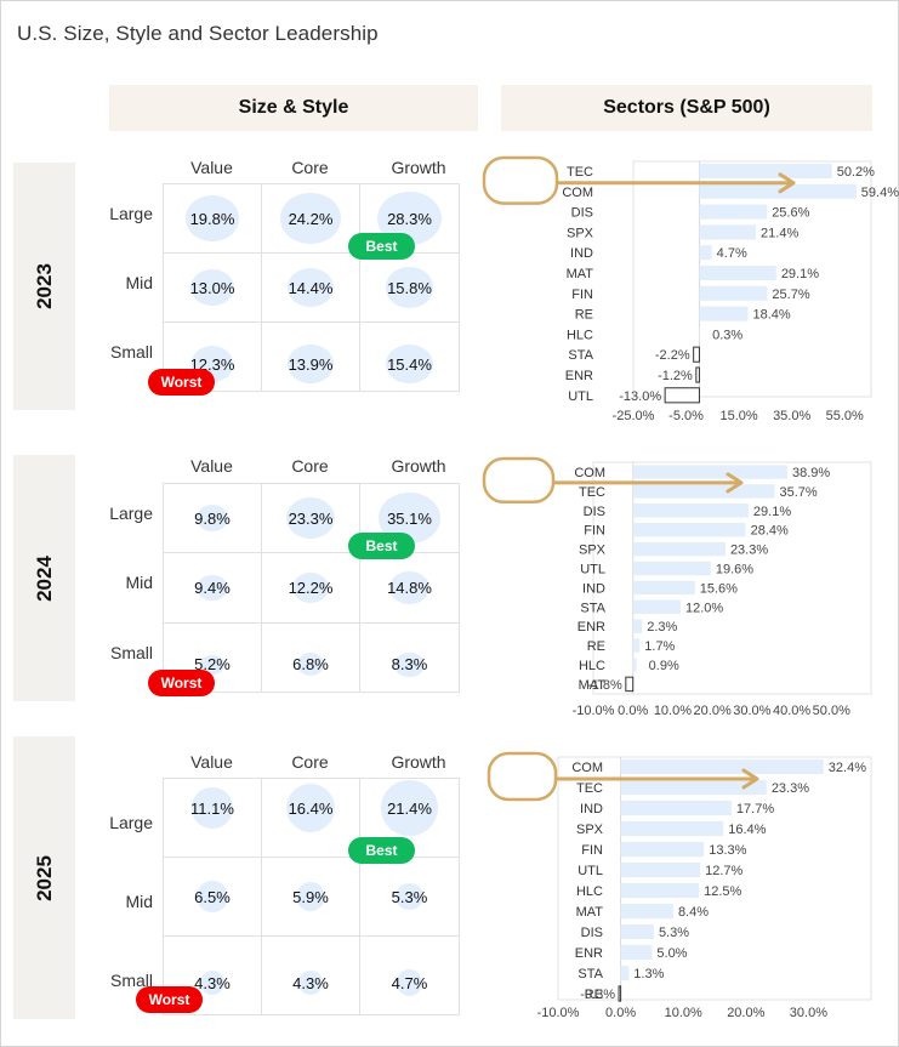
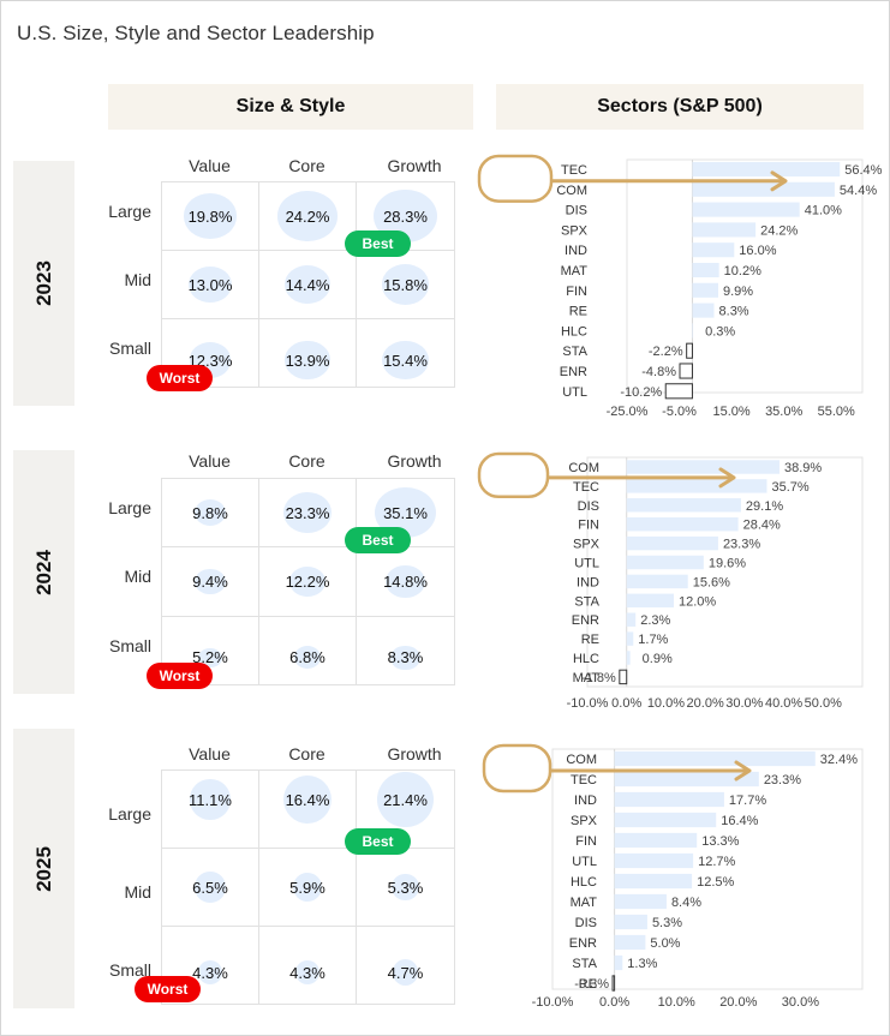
Sectors (S&P 500) 2023/TEC: 50.2% -> 56.4%
Sectors (S&P 500) 2023/COM: 59.4% -> 54.4%
Sectors (S&P 500) 2023/DIS: 25.6% -> 41.0%
Sectors (S&P 500) 2023/SPX: 21.4% -> 24.2%
Sectors (S&P 500) 2023/IND: 4.7% -> 16.0%
Sectors (S&P 500) 2023/MAT: 29.1% -> 10.2%
Sectors (S&P 500) 2023/FIN: 25.7% -> 9.9%
Sectors (S&P 500) 2023/RE: 18.4% -> 8.3%
Sectors (S&P 500) 2023/ENR: -1.2% -> -4.8%
Sectors (S&P 500) 2023/UTL: -13.0% -> -10.2%
